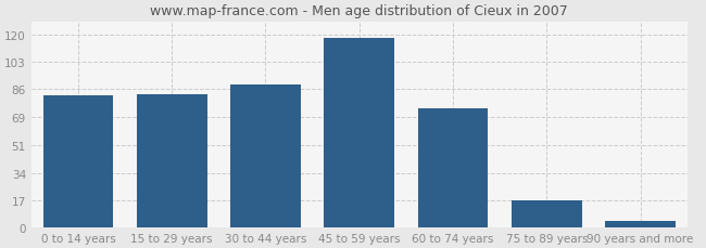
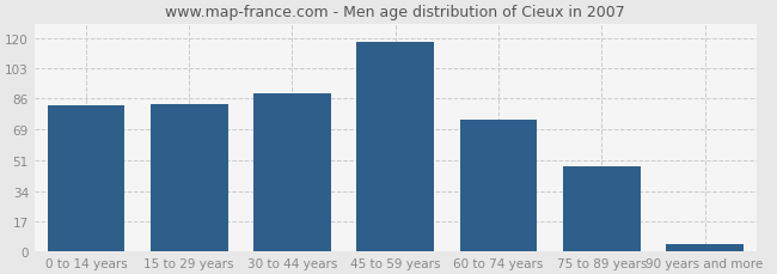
75 to 89 years: 17 -> 48
